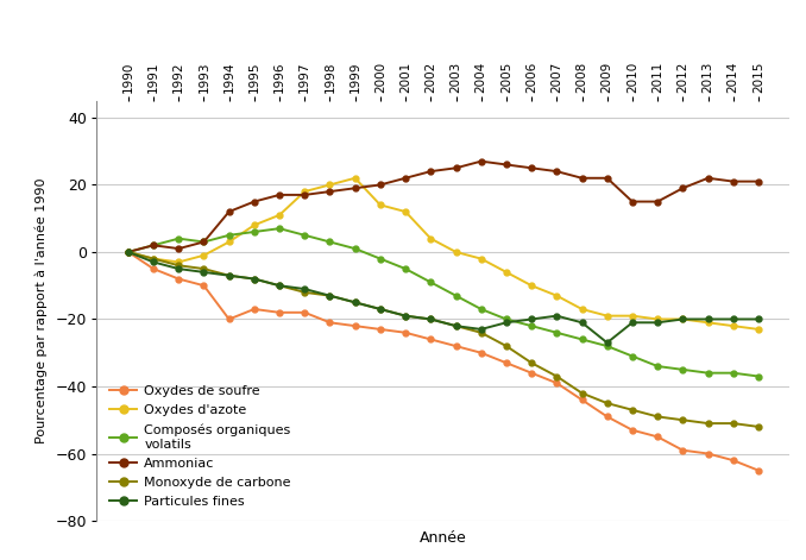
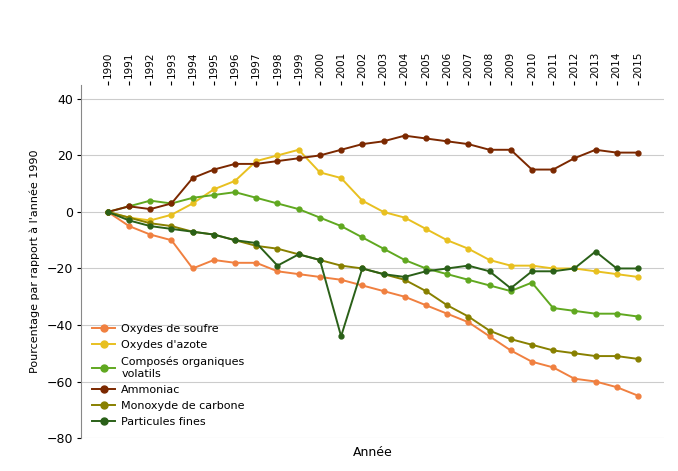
Particules fines/1998: -13 -> -19
Particules fines/2001: -19 -> -44
Composés organiques volatils/2010: -31 -> -25
Particules fines/2013: -20 -> -14
